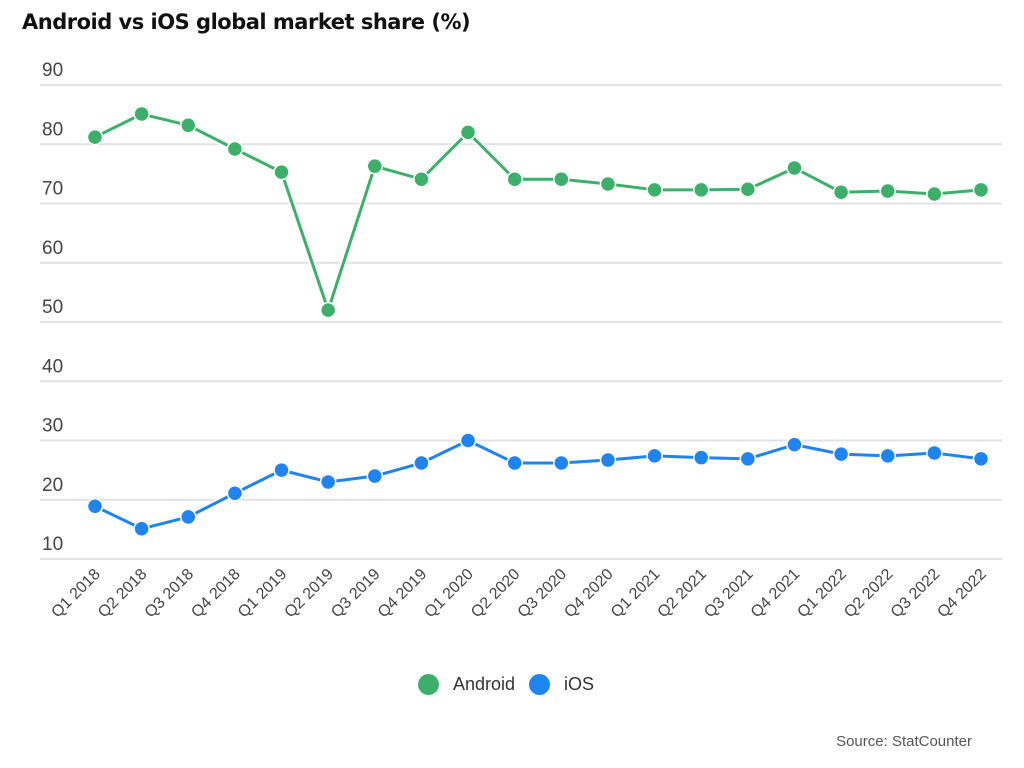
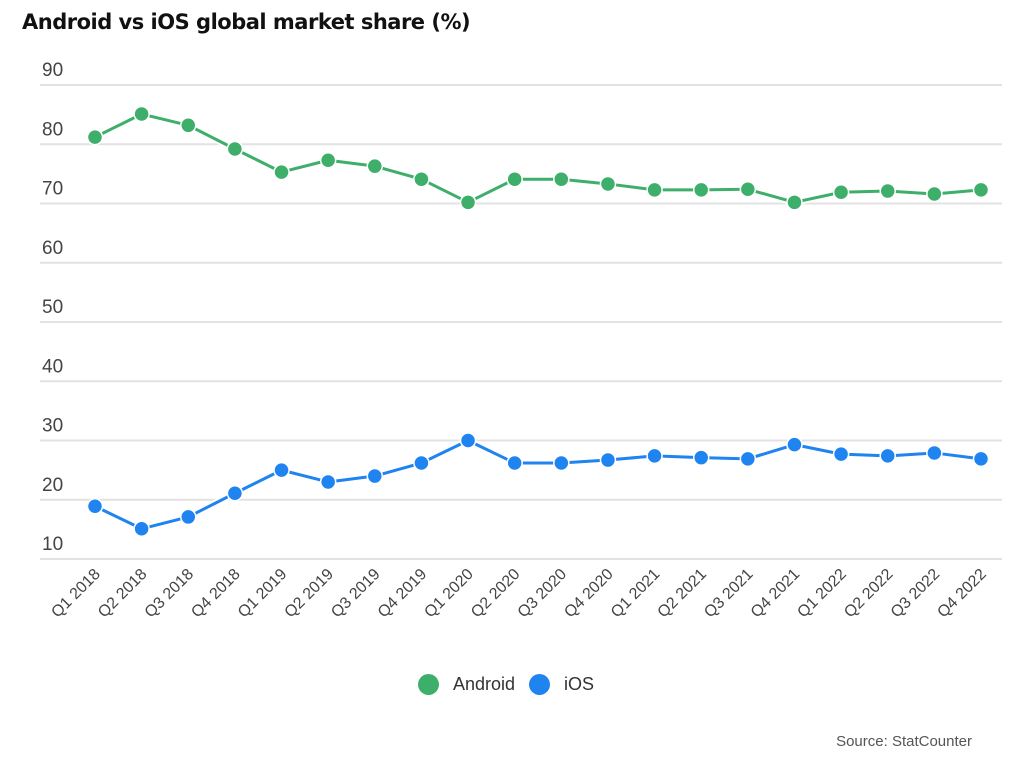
Android/Q2 2019: 52 -> 77
Android/Q1 2020: 82 -> 70
Android/Q4 2021: 76 -> 70
